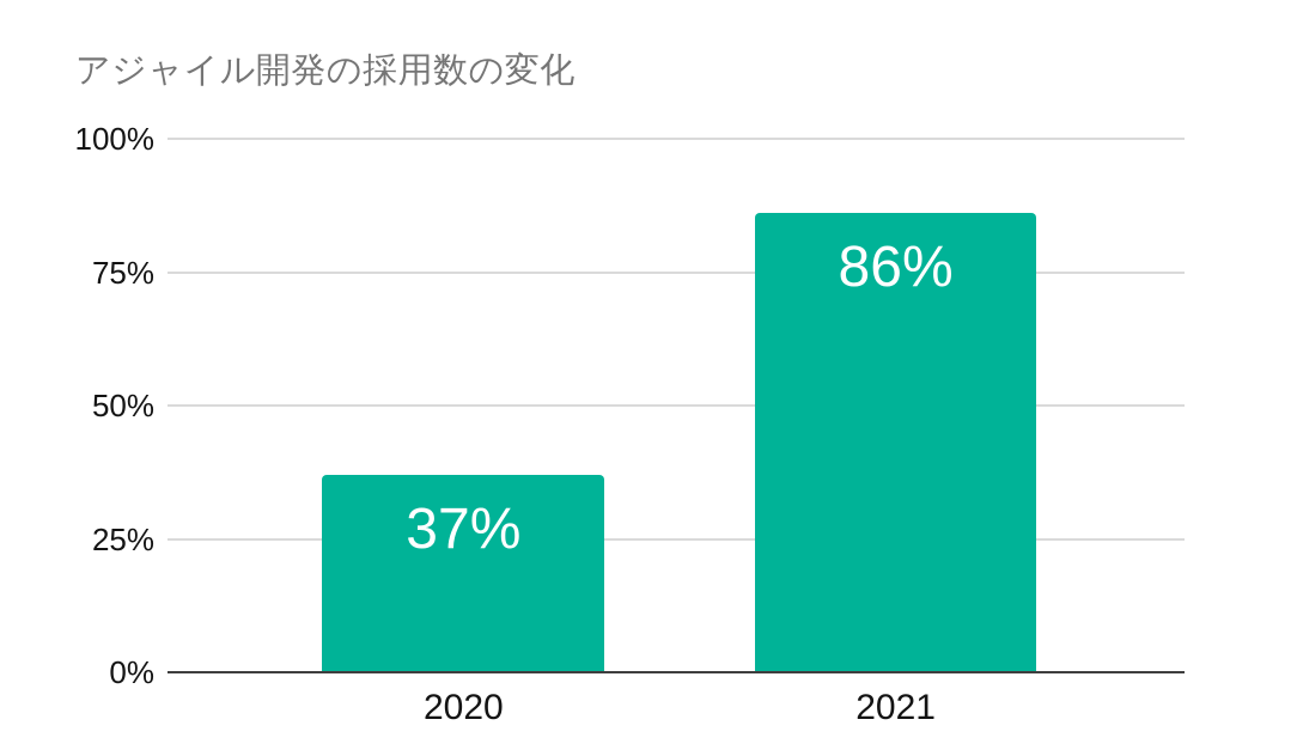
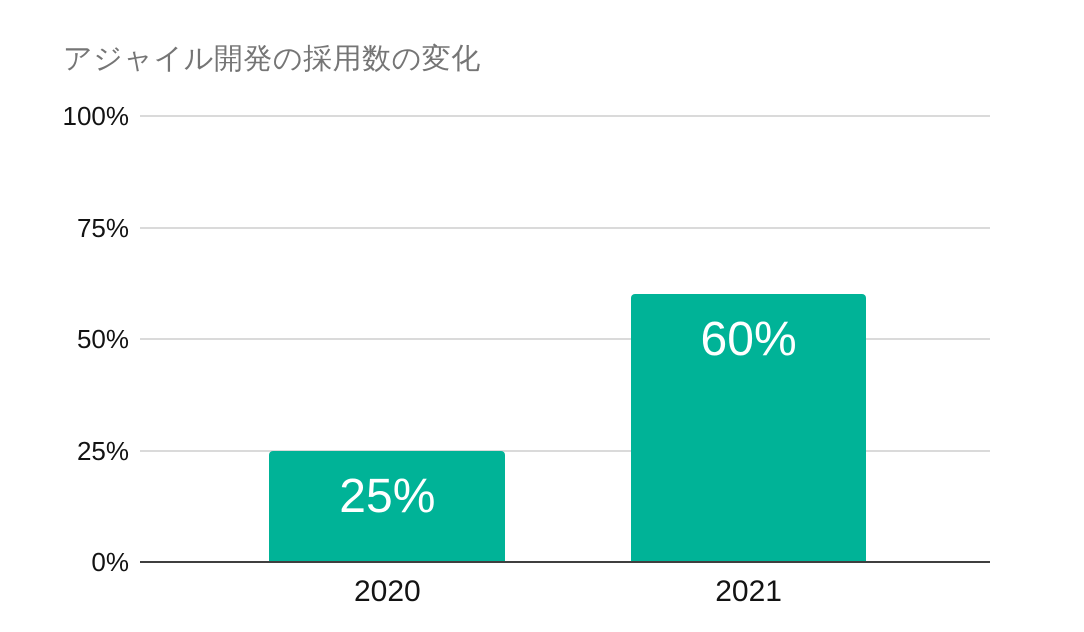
2020: 37% -> 25%
2021: 86% -> 60%
